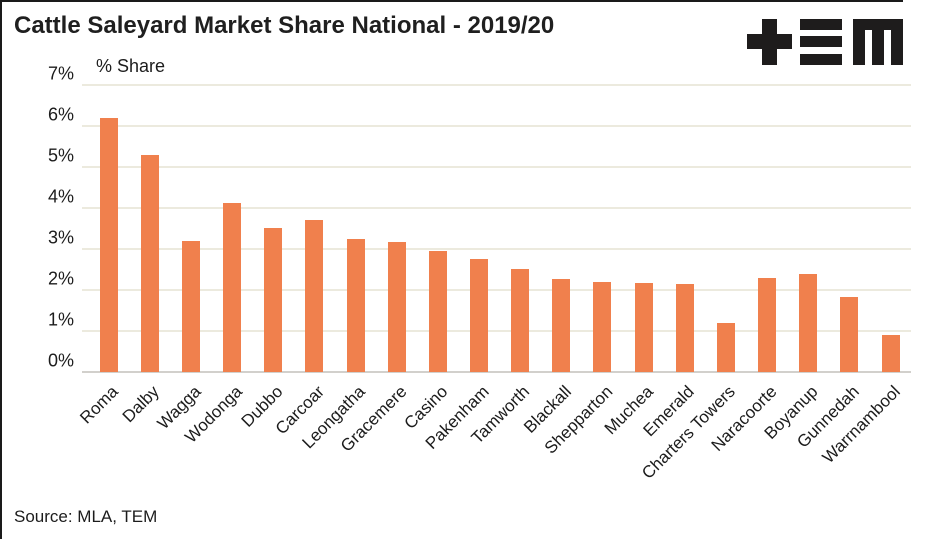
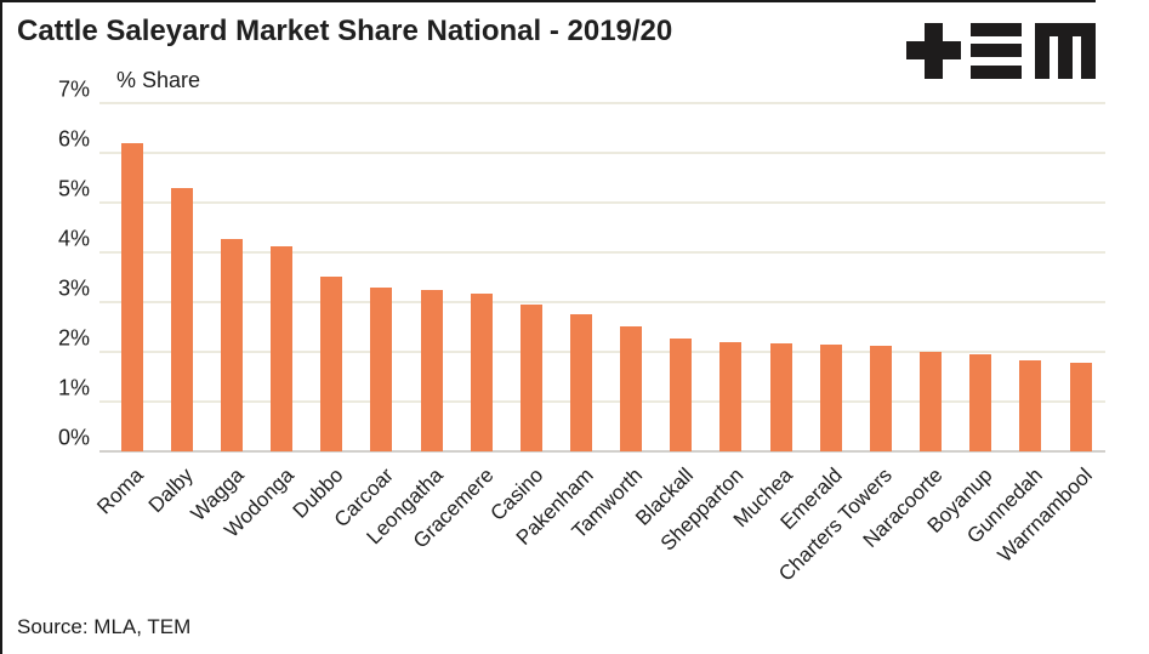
Wagga: 3.2% -> 4.3%
Carcoar: 3.7% -> 3.3%
Charters Towers: 1.2% -> 2.1%
Naracoorte: 2.3% -> 2.0%
Boyanup: 2.4% -> 1.9%
Warrnambool: 0.9% -> 1.8%
